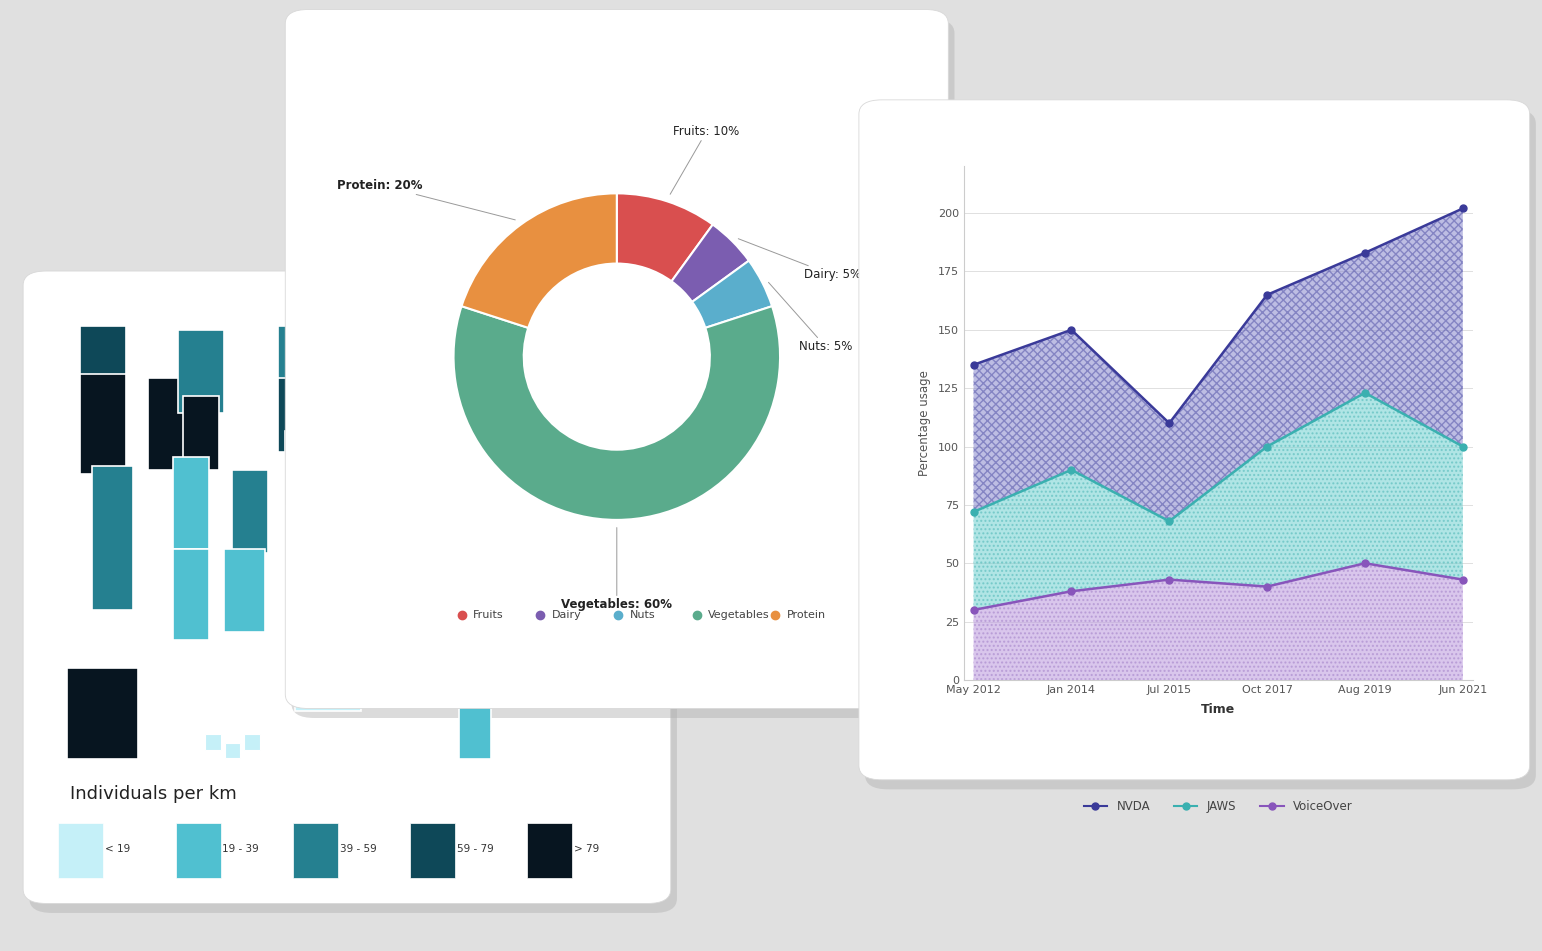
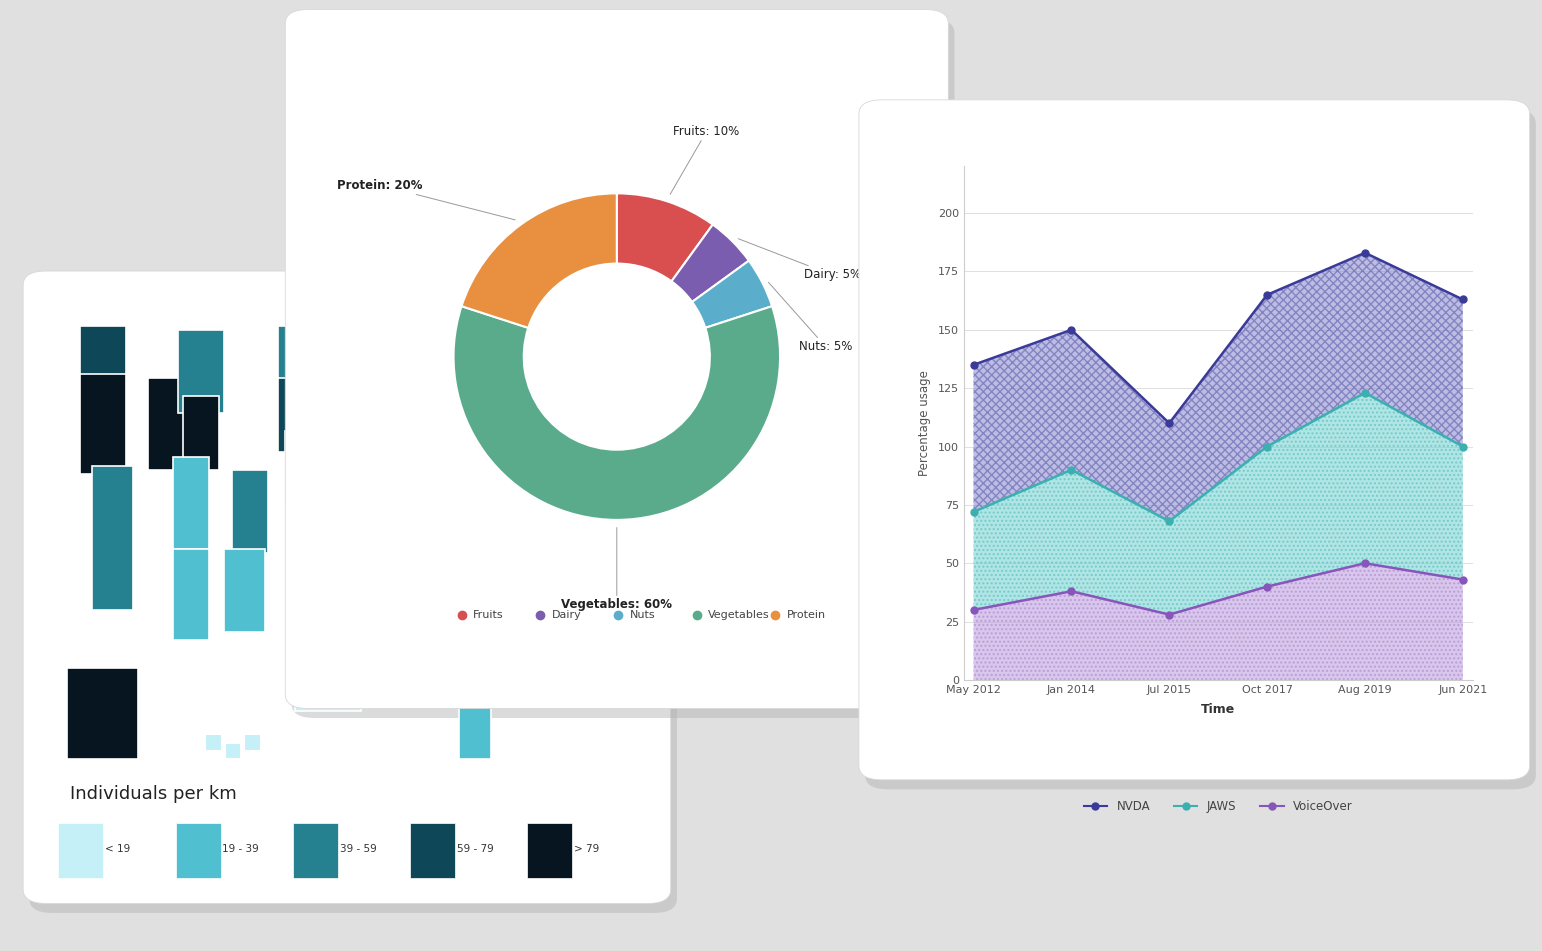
VoiceOver/Jul 2015: 43 -> 28
NVDA/Jun 2021: 202 -> 163
